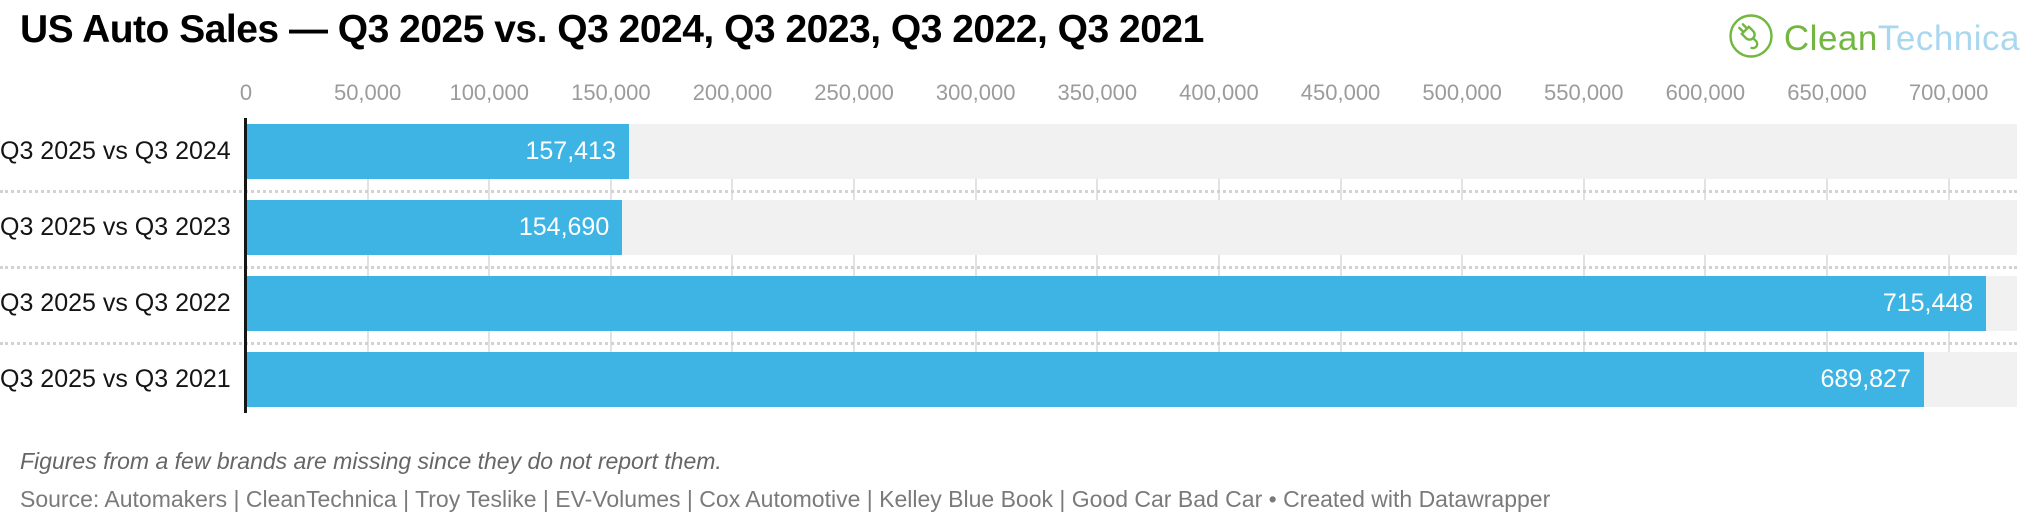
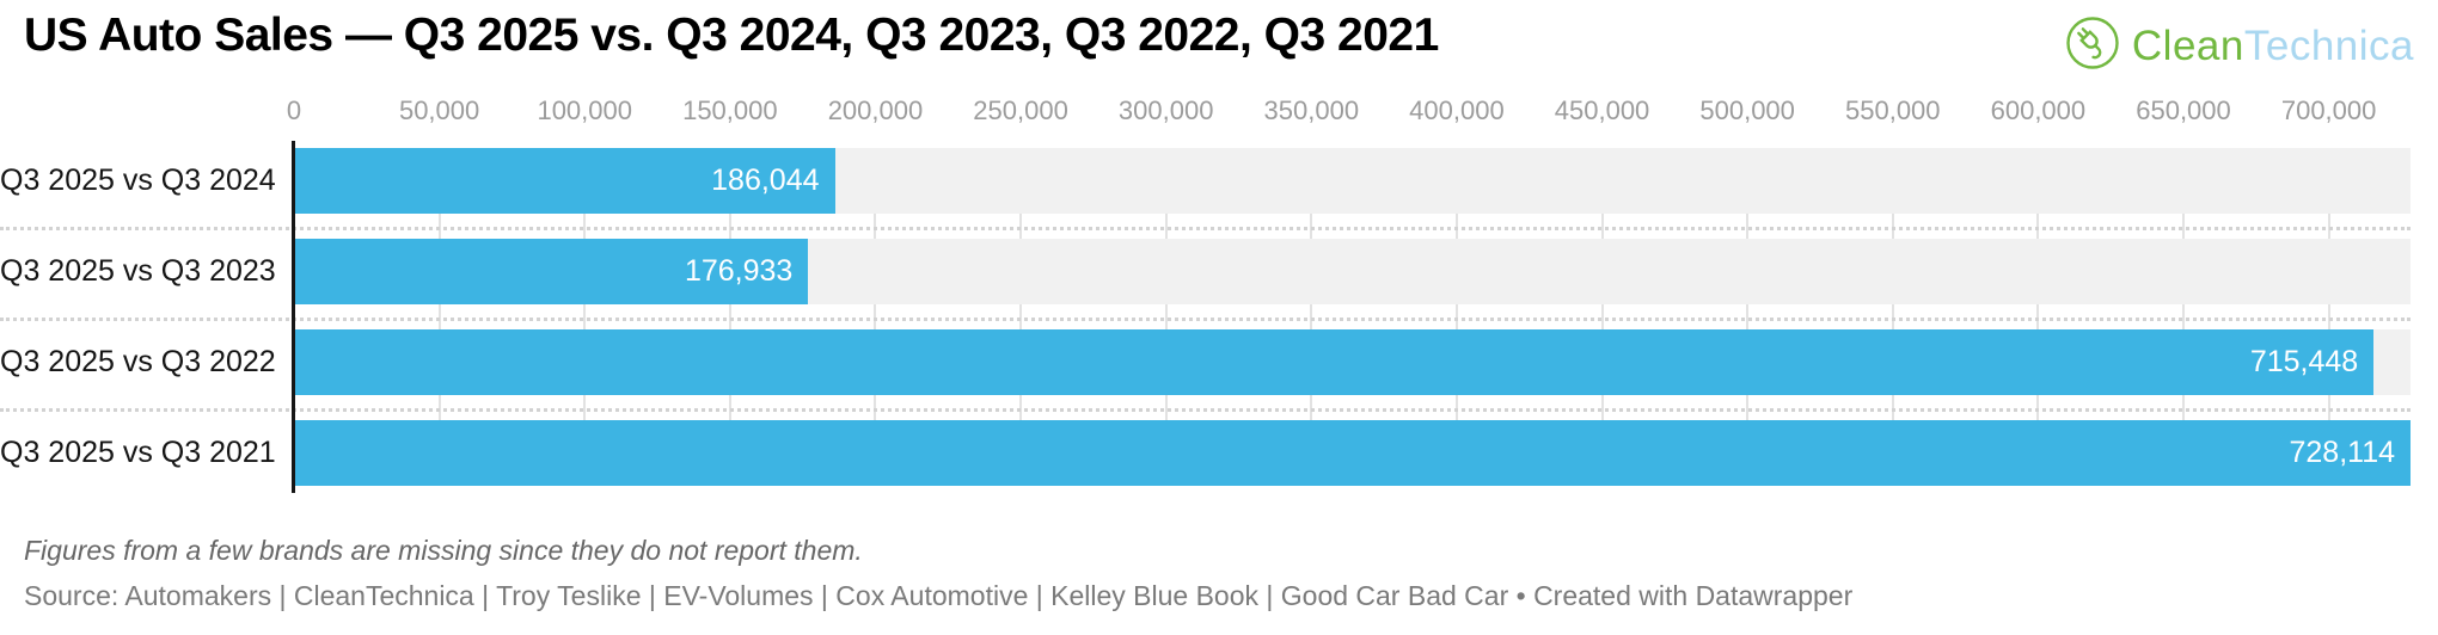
Q3 2025 vs Q3 2024: 157,413 -> 186,044
Q3 2025 vs Q3 2023: 154,690 -> 176,933
Q3 2025 vs Q3 2021: 689,827 -> 728,114
